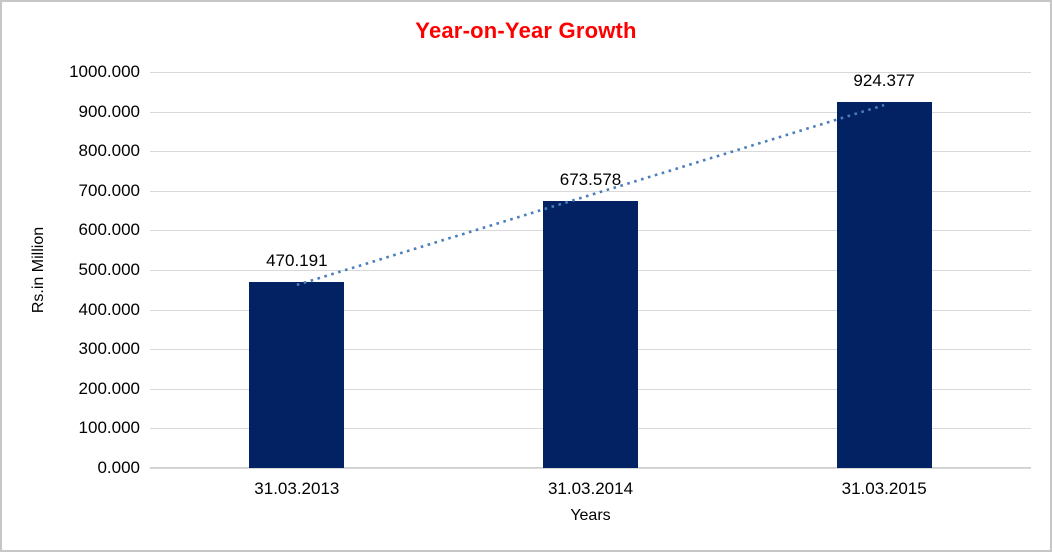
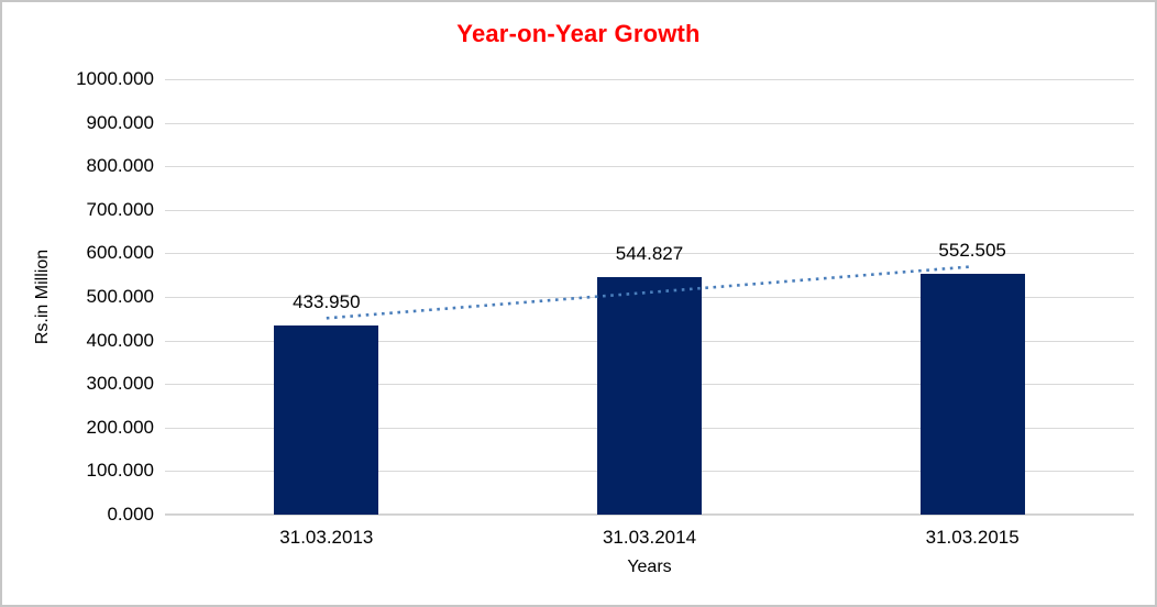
31.03.2013: 470.191 -> 433.950
31.03.2014: 673.578 -> 544.827
31.03.2015: 924.377 -> 552.505
